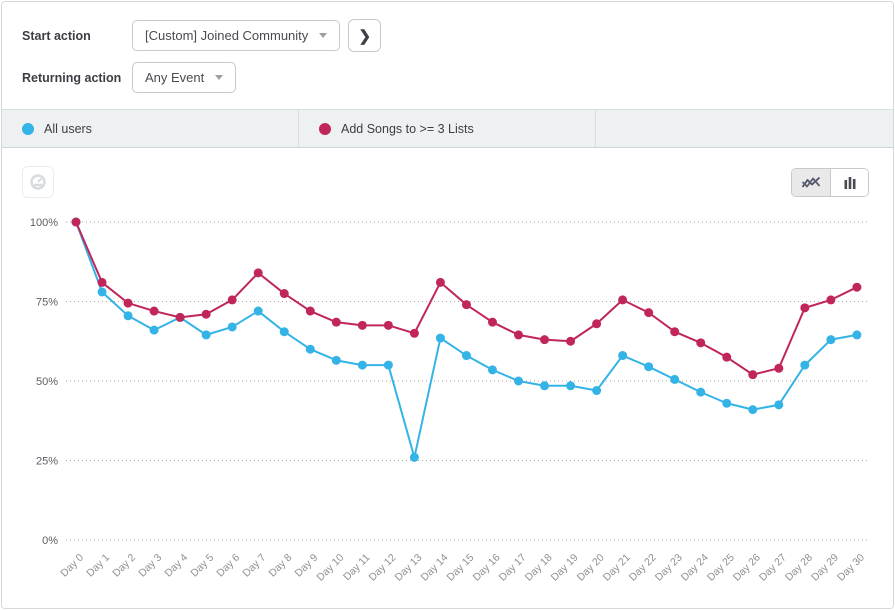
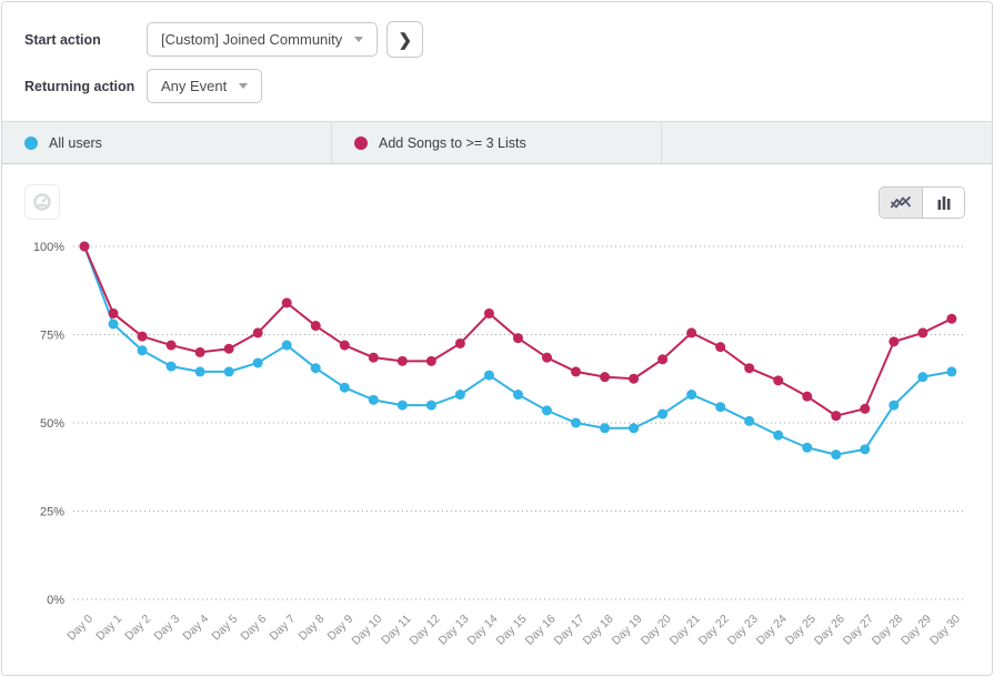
All users/Day 4: 70% -> 64%
All users/Day 13: 26% -> 58%
Add Songs to >= 3 Lists/Day 13: 65% -> 72%
All users/Day 20: 47% -> 52%
